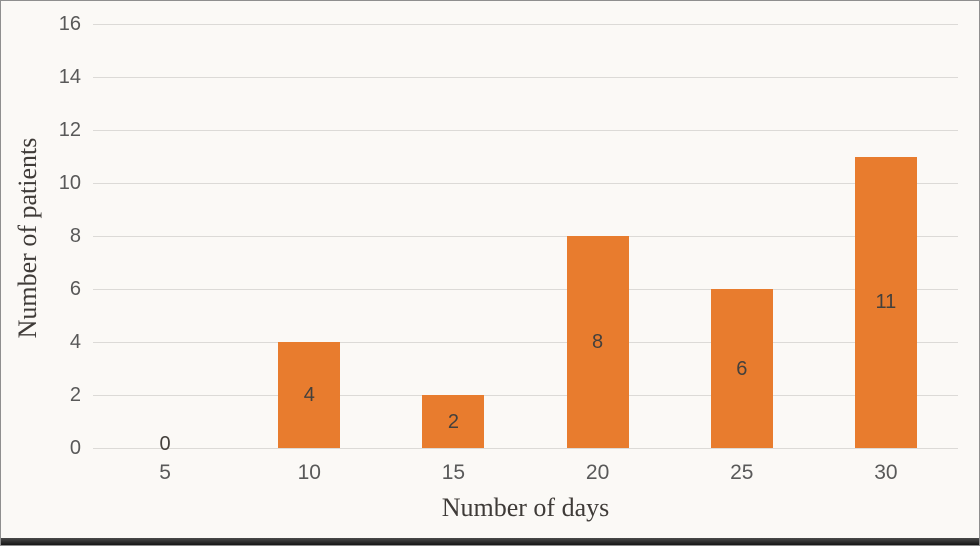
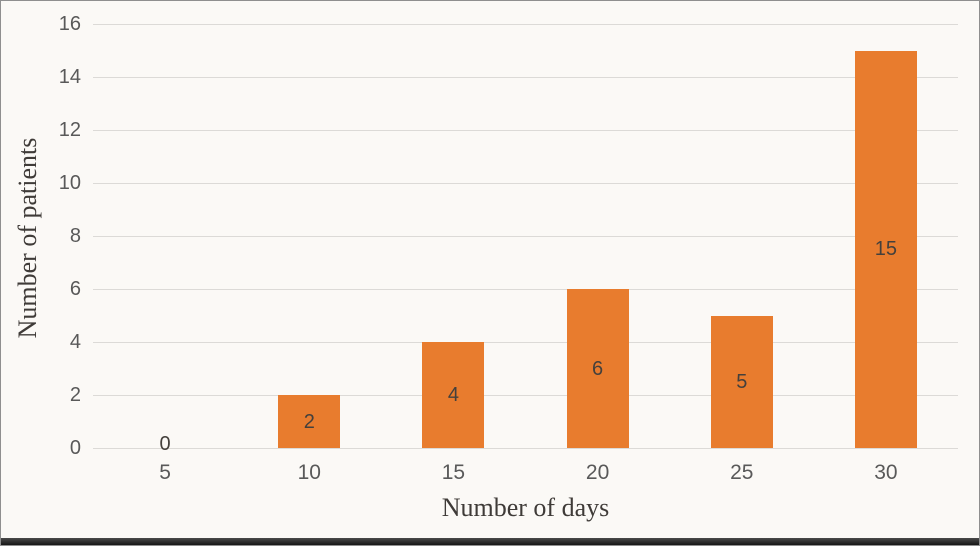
10: 4 -> 2
15: 2 -> 4
20: 8 -> 6
25: 6 -> 5
30: 11 -> 15
